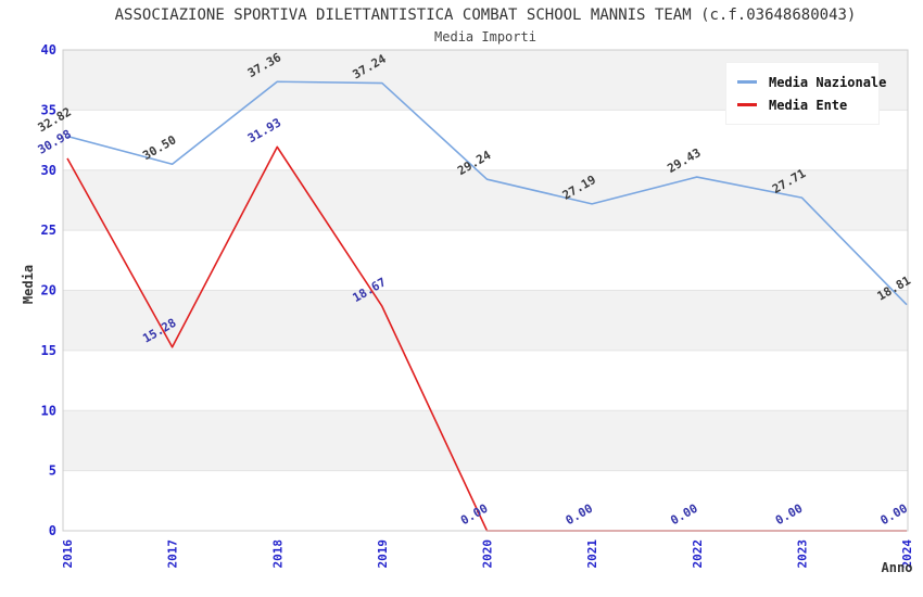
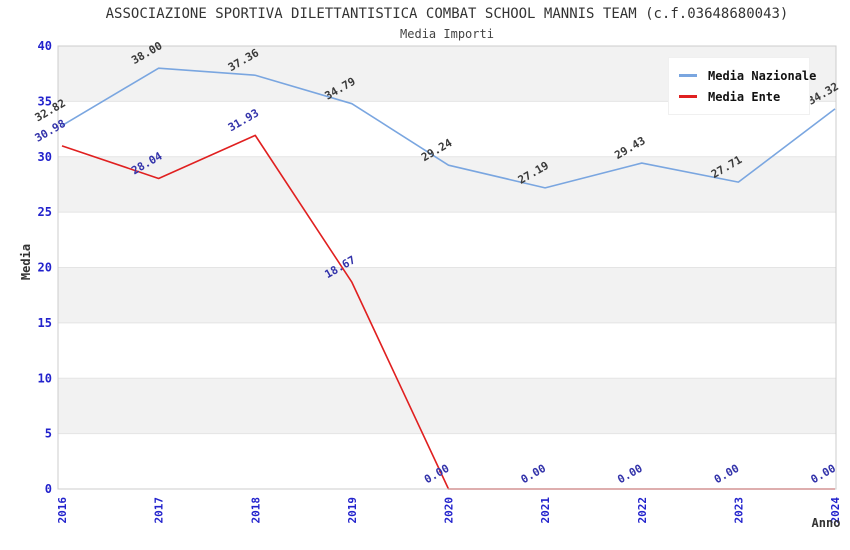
Media Nazionale/2017: 30.50 -> 38.00
Media Ente/2017: 15.28 -> 28.04
Media Nazionale/2019: 37.24 -> 34.79
Media Nazionale/2024: 18.81 -> 34.32
